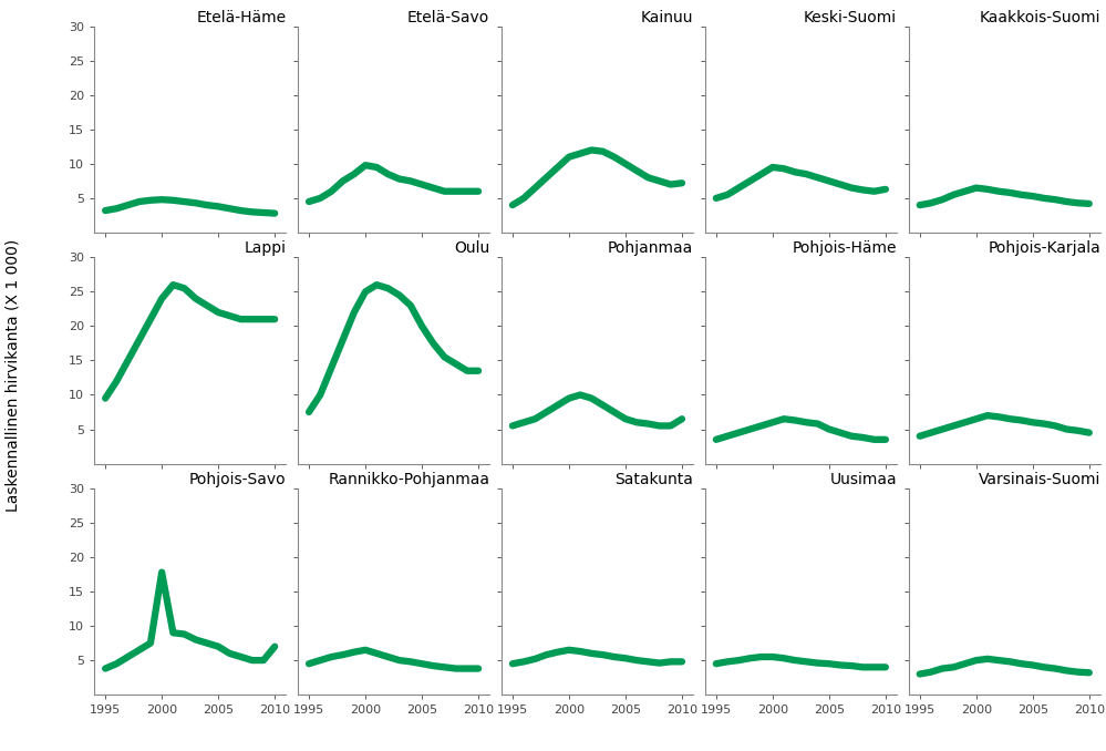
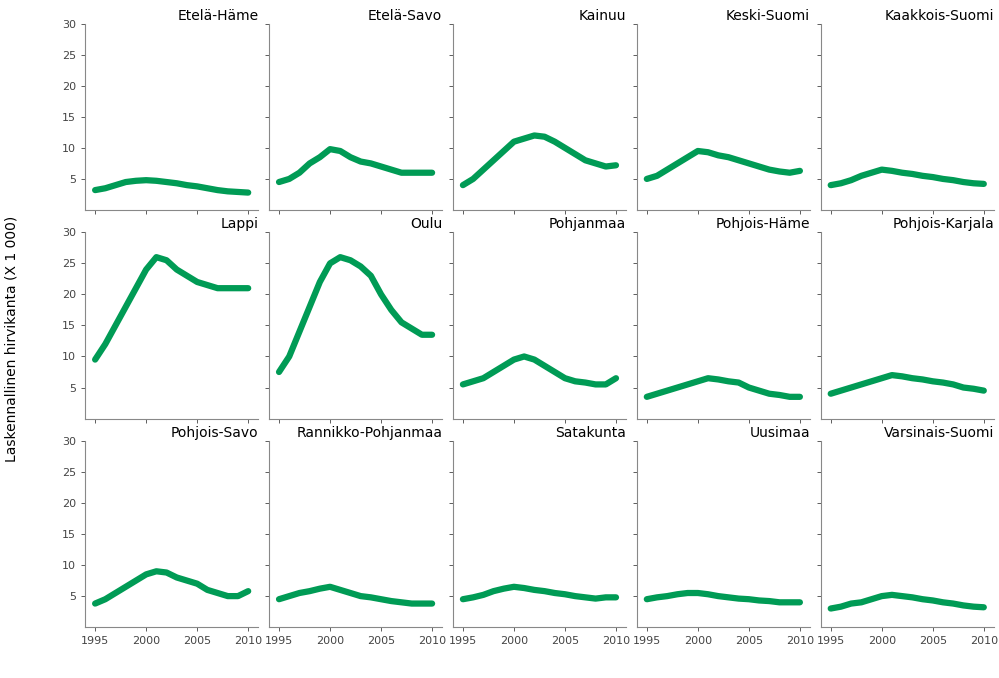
Pohjois-Savo/2000: 17.8 -> 8.5
Pohjois-Savo/2010: 7.0 -> 5.8
